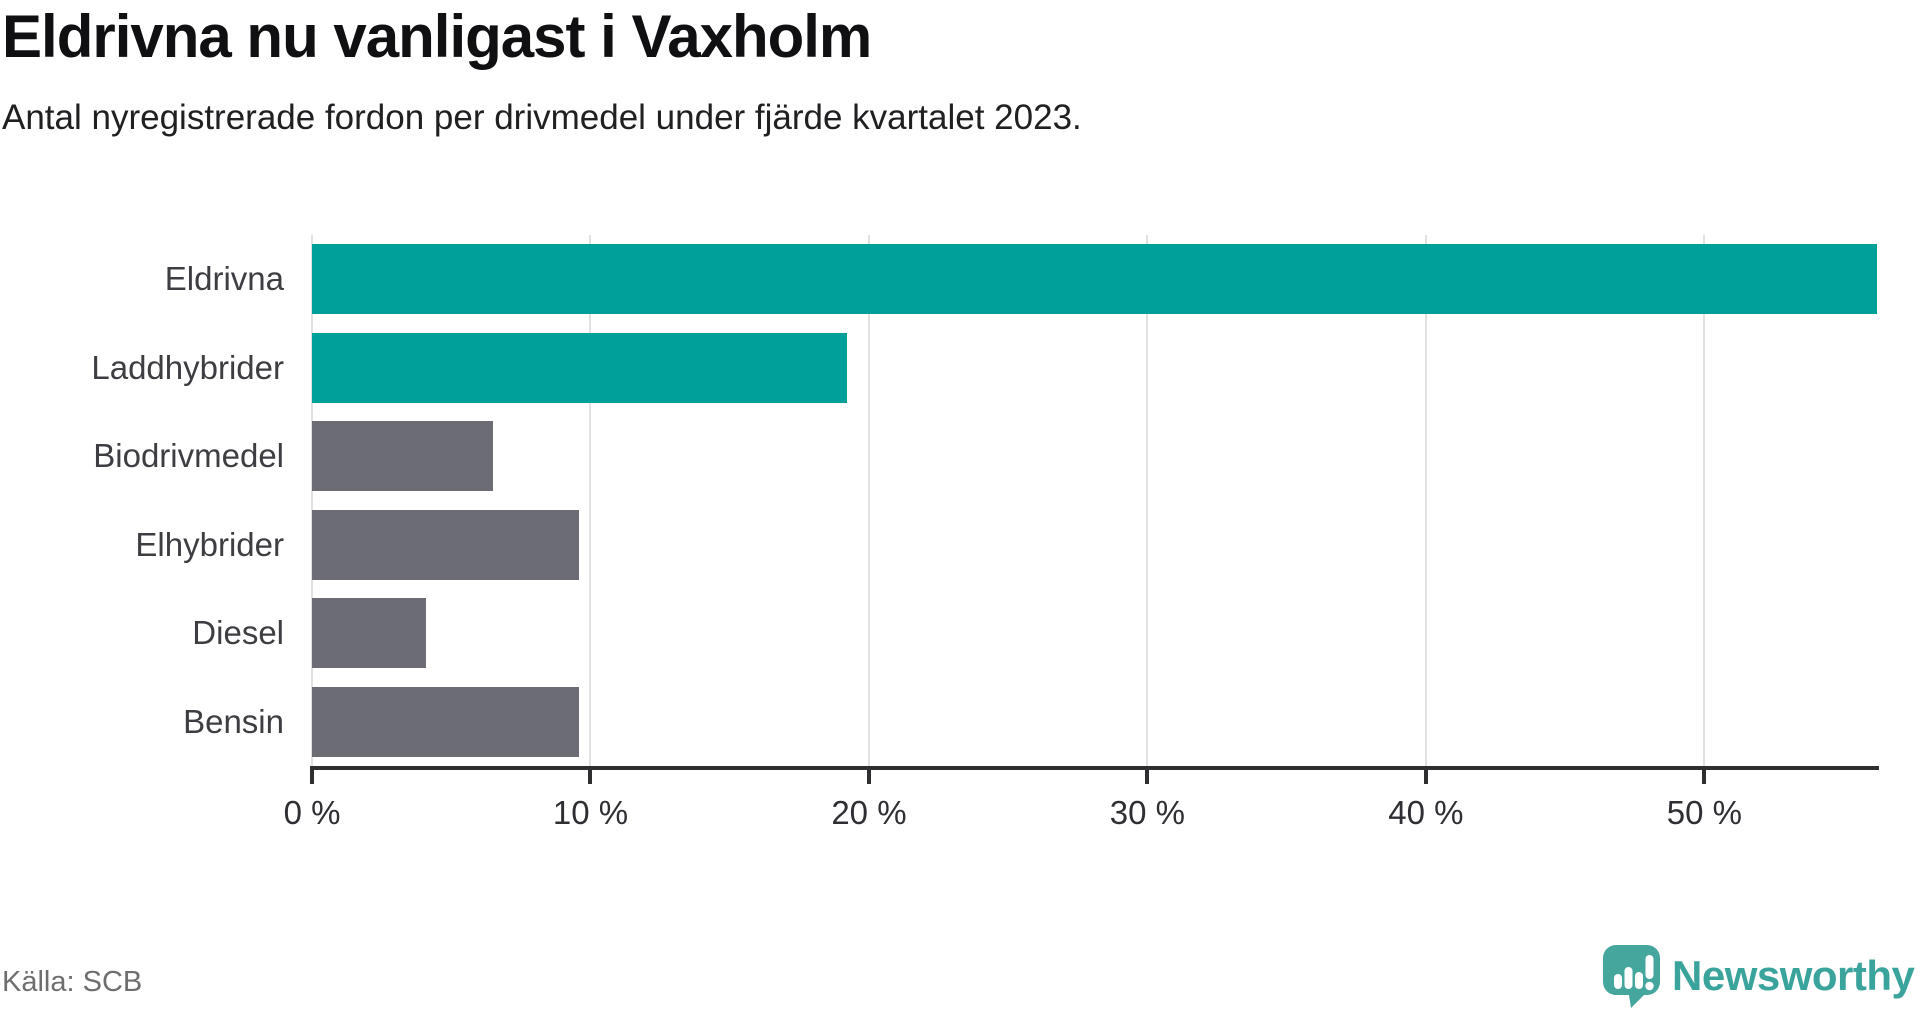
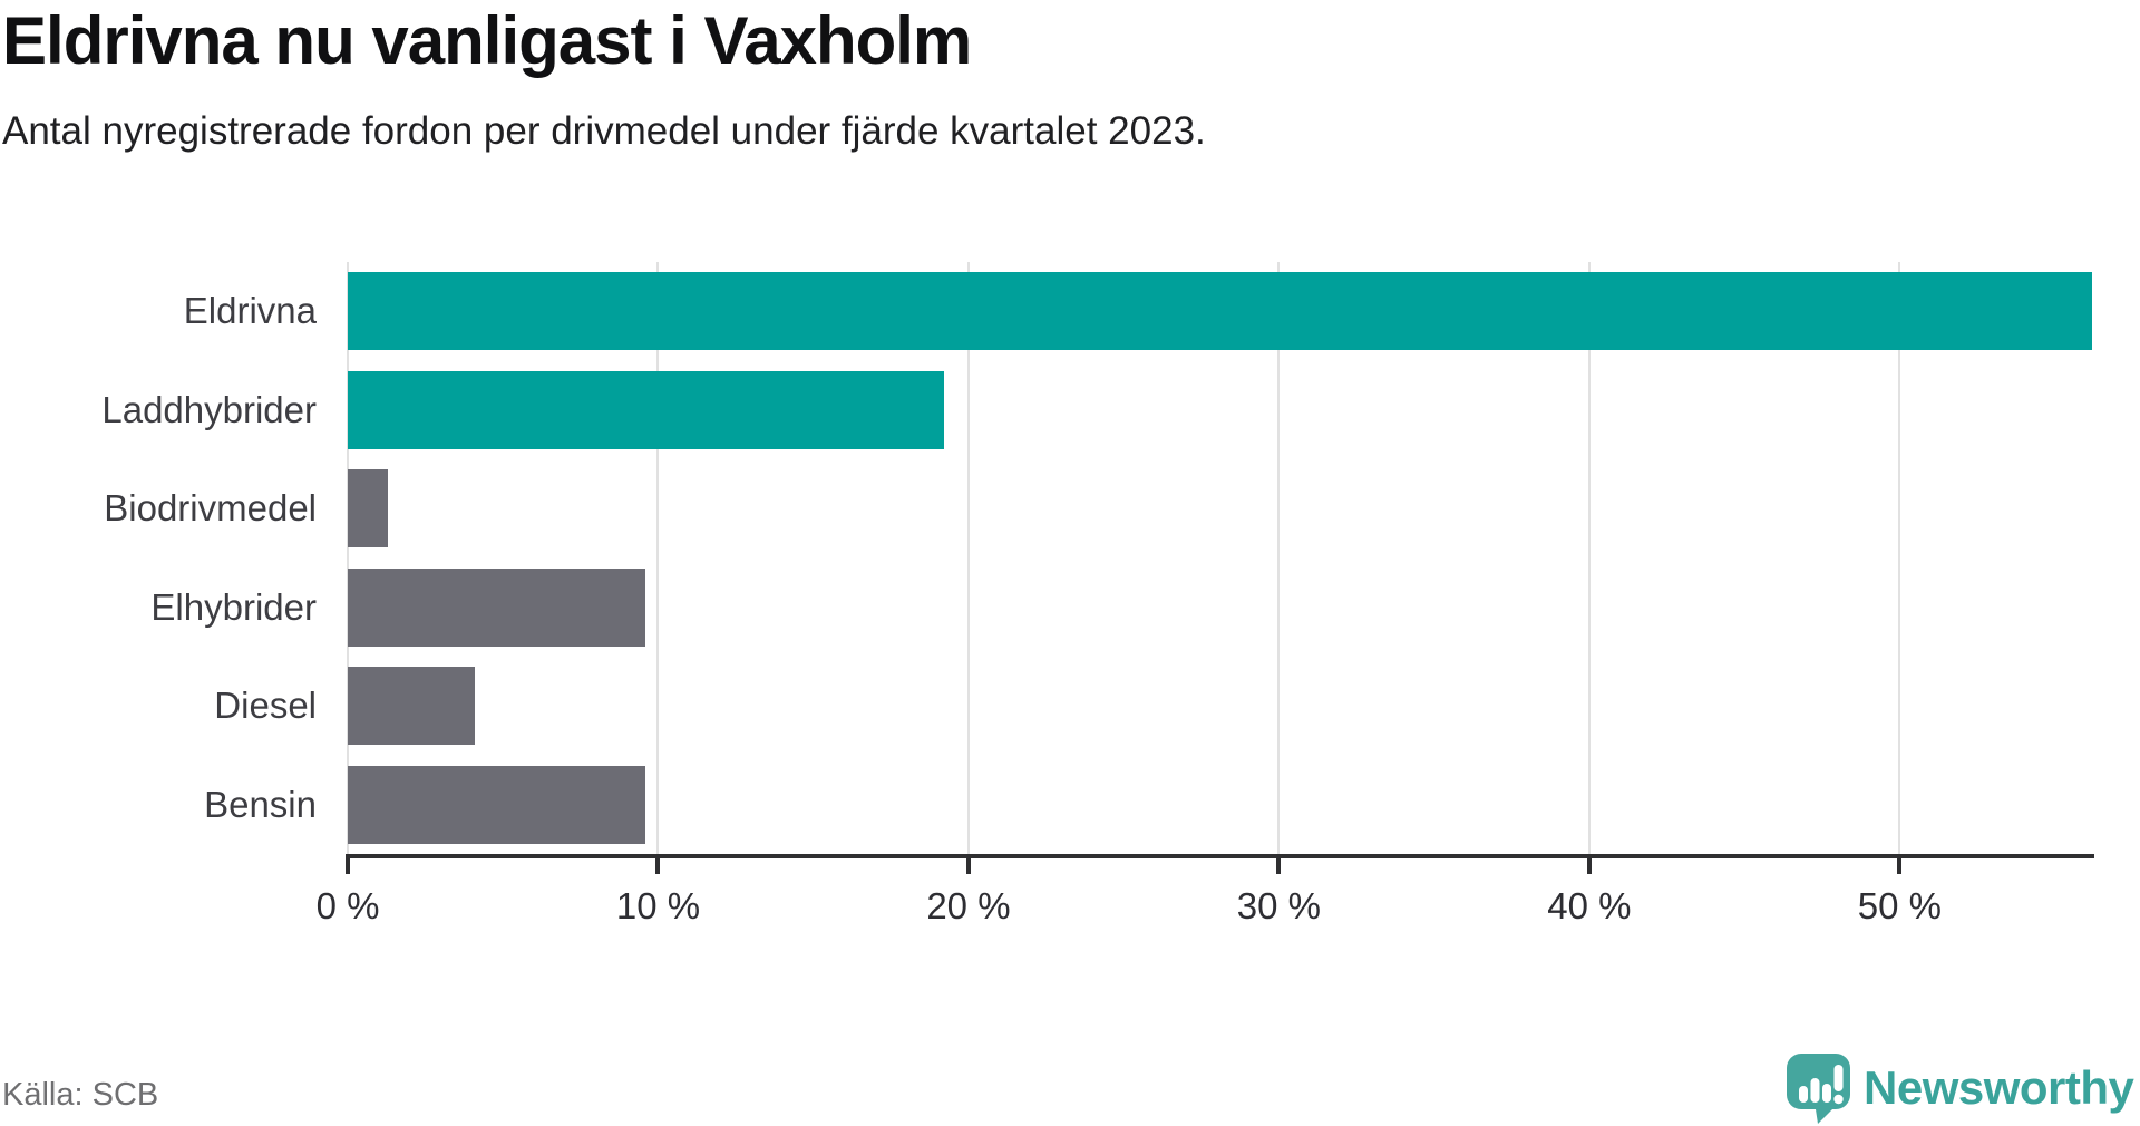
Biodrivmedel: 6.5% -> 1.3%
